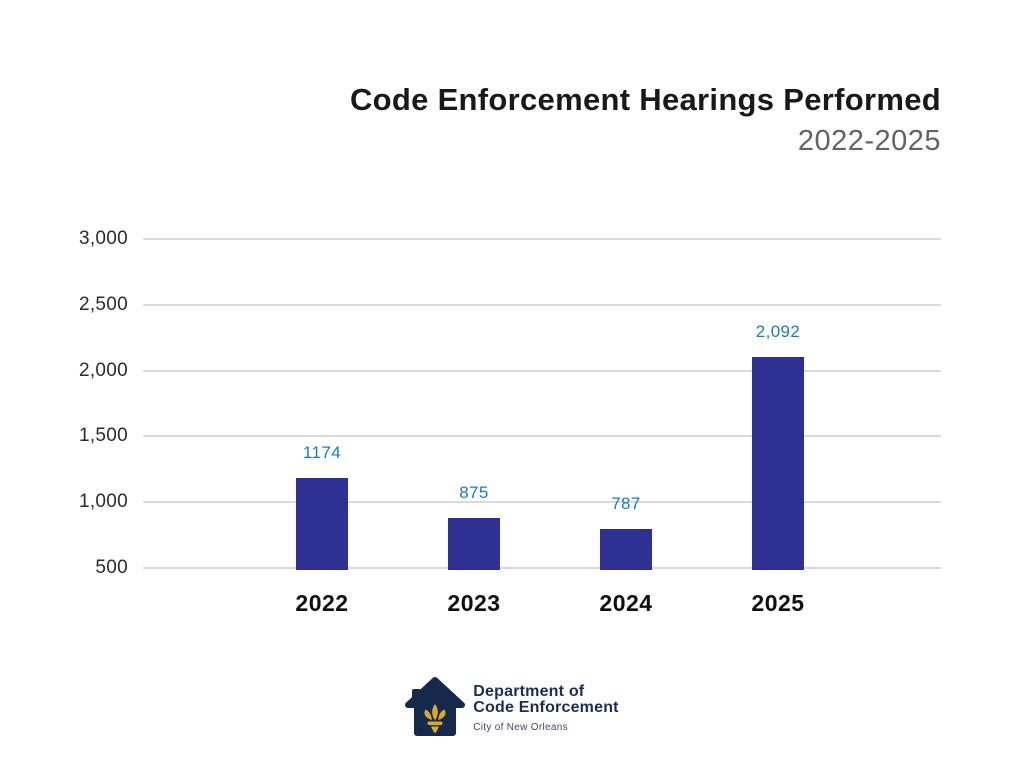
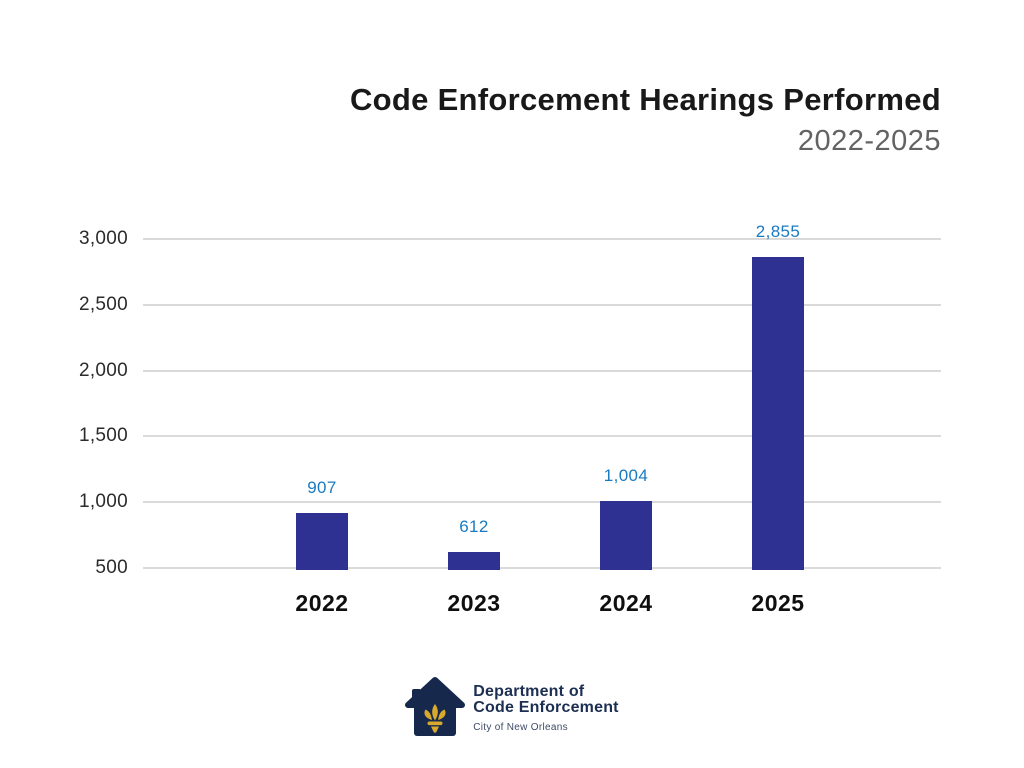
2022: 1174 -> 907
2023: 875 -> 612
2024: 787 -> 1,004
2025: 2,092 -> 2,855
